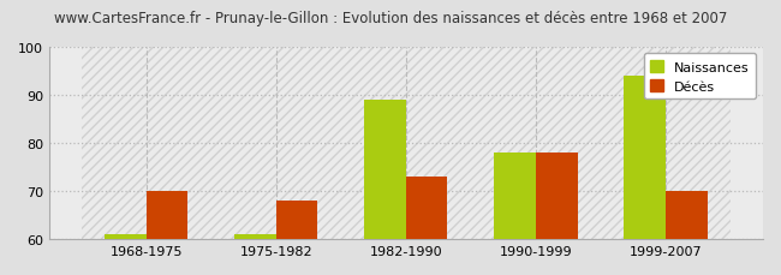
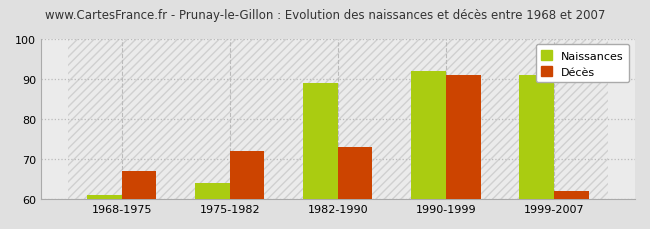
Décès/1968-1975: 70 -> 67
Naissances/1975-1982: 61 -> 64
Décès/1975-1982: 68 -> 72
Naissances/1990-1999: 78 -> 92
Décès/1990-1999: 78 -> 91
Naissances/1999-2007: 94 -> 91
Décès/1999-2007: 70 -> 62
